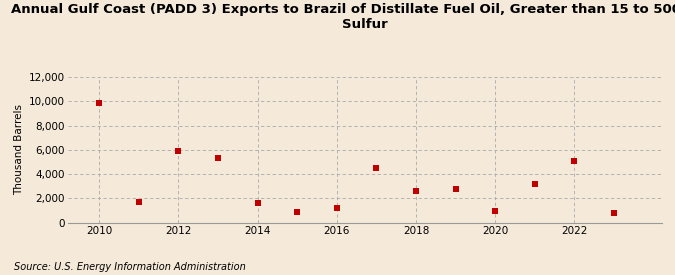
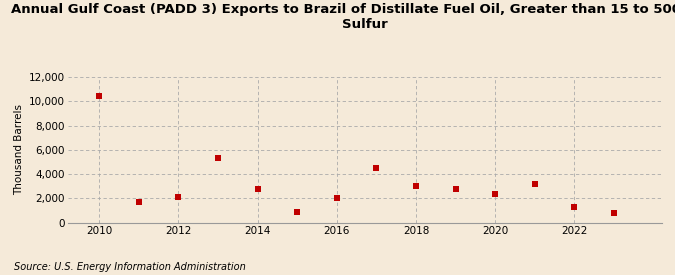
2010: 9,900 -> 10,400
2012: 5,900 -> 2,100
2014: 1,600 -> 2,800
2016: 1,200 -> 2,000
2018: 2,600 -> 3,000
2020: 1,000 -> 2,400
2022: 5,100 -> 1,300
